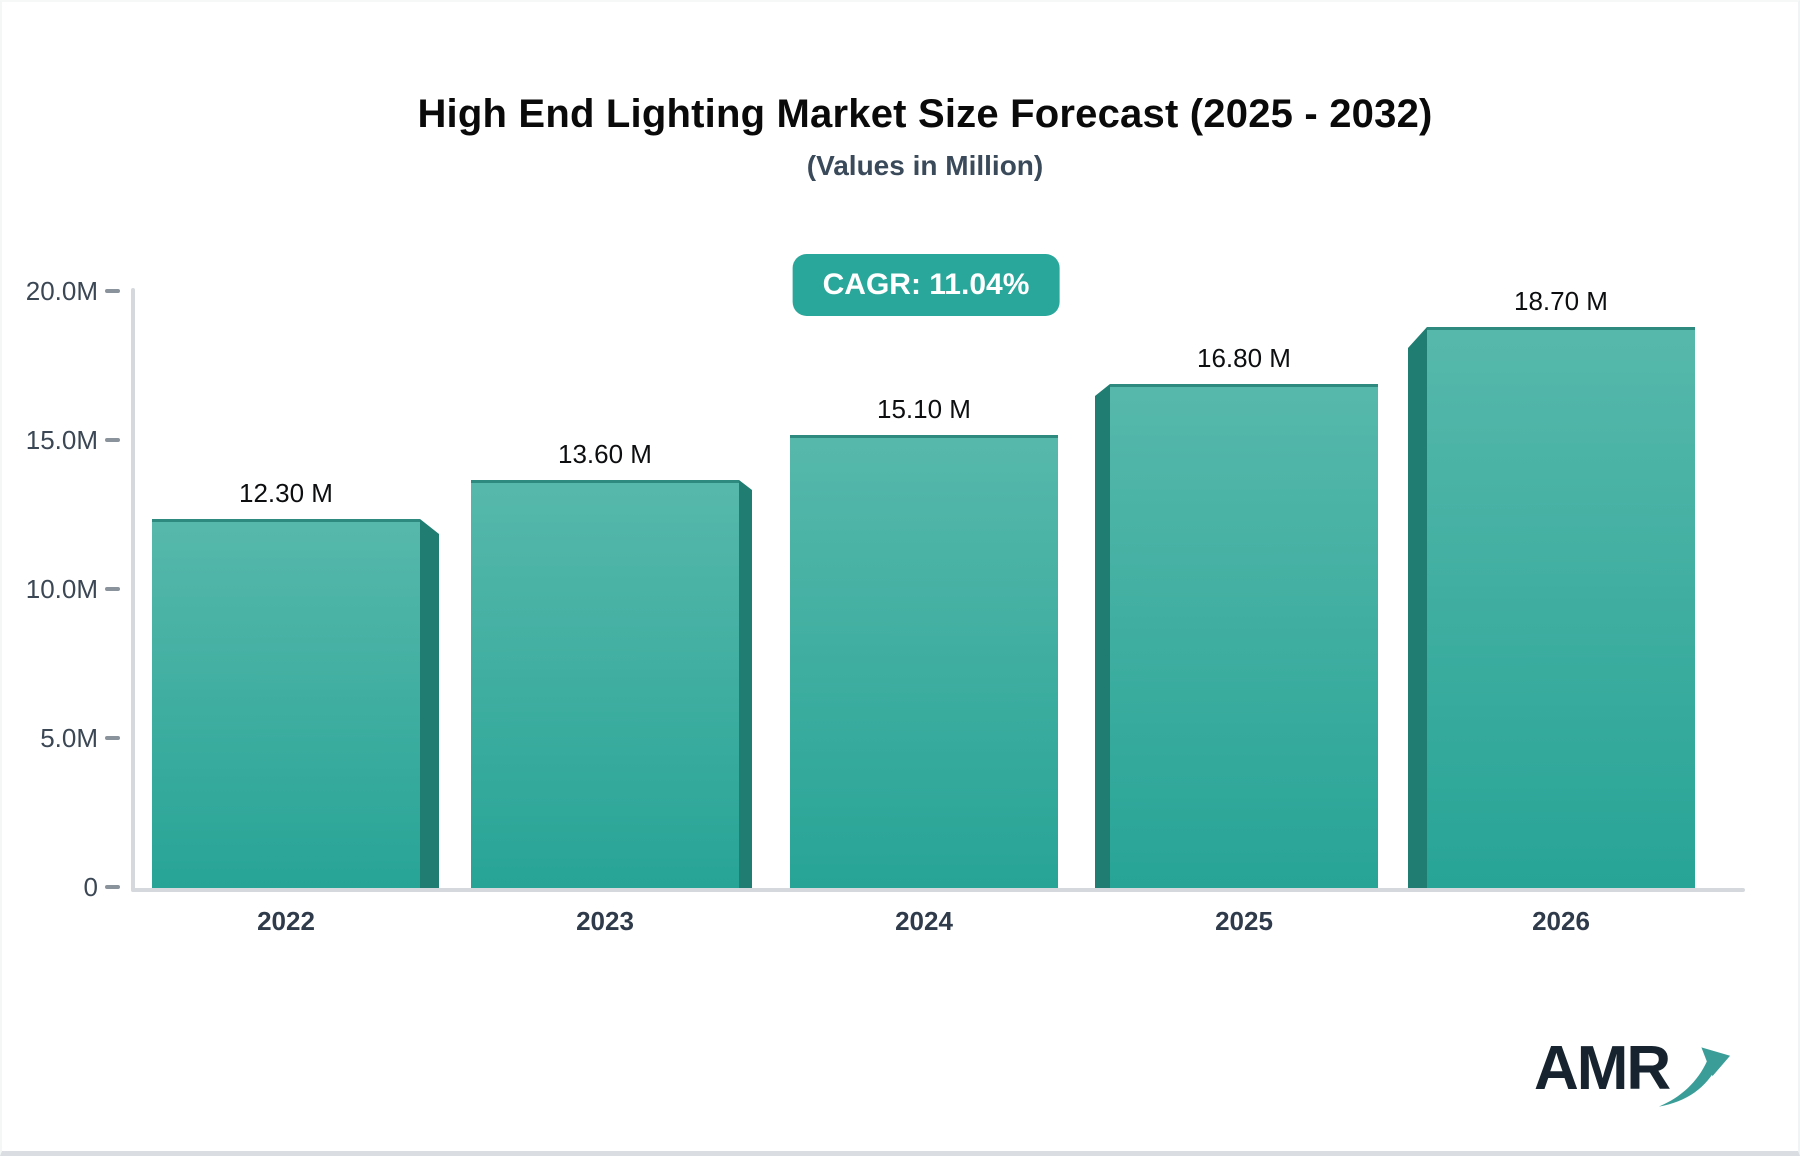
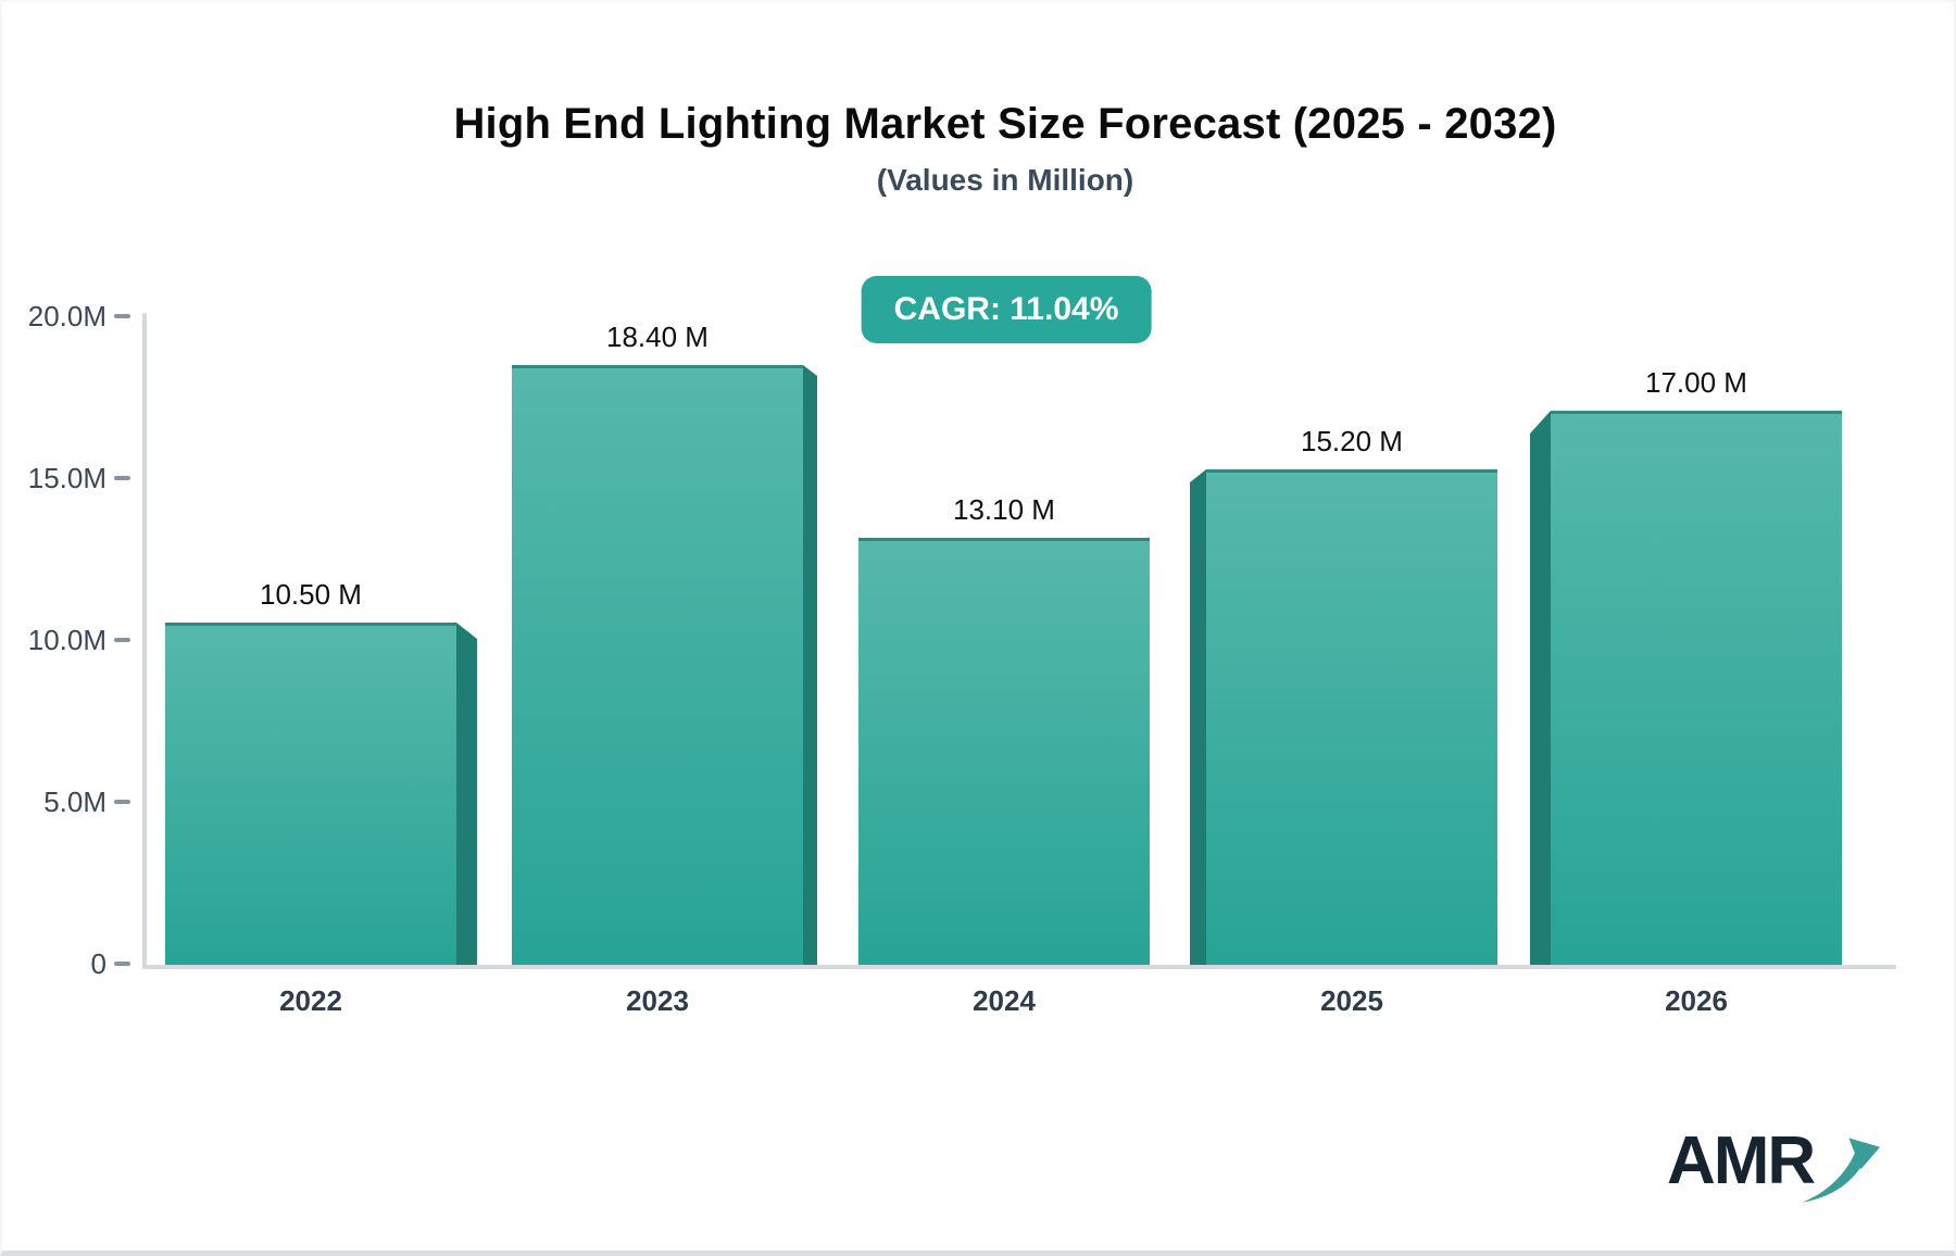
2022: 12.30 -> 10.50
2023: 13.60 -> 18.40
2024: 15.10 -> 13.10
2025: 16.80 -> 15.20
2026: 18.70 -> 17.00
